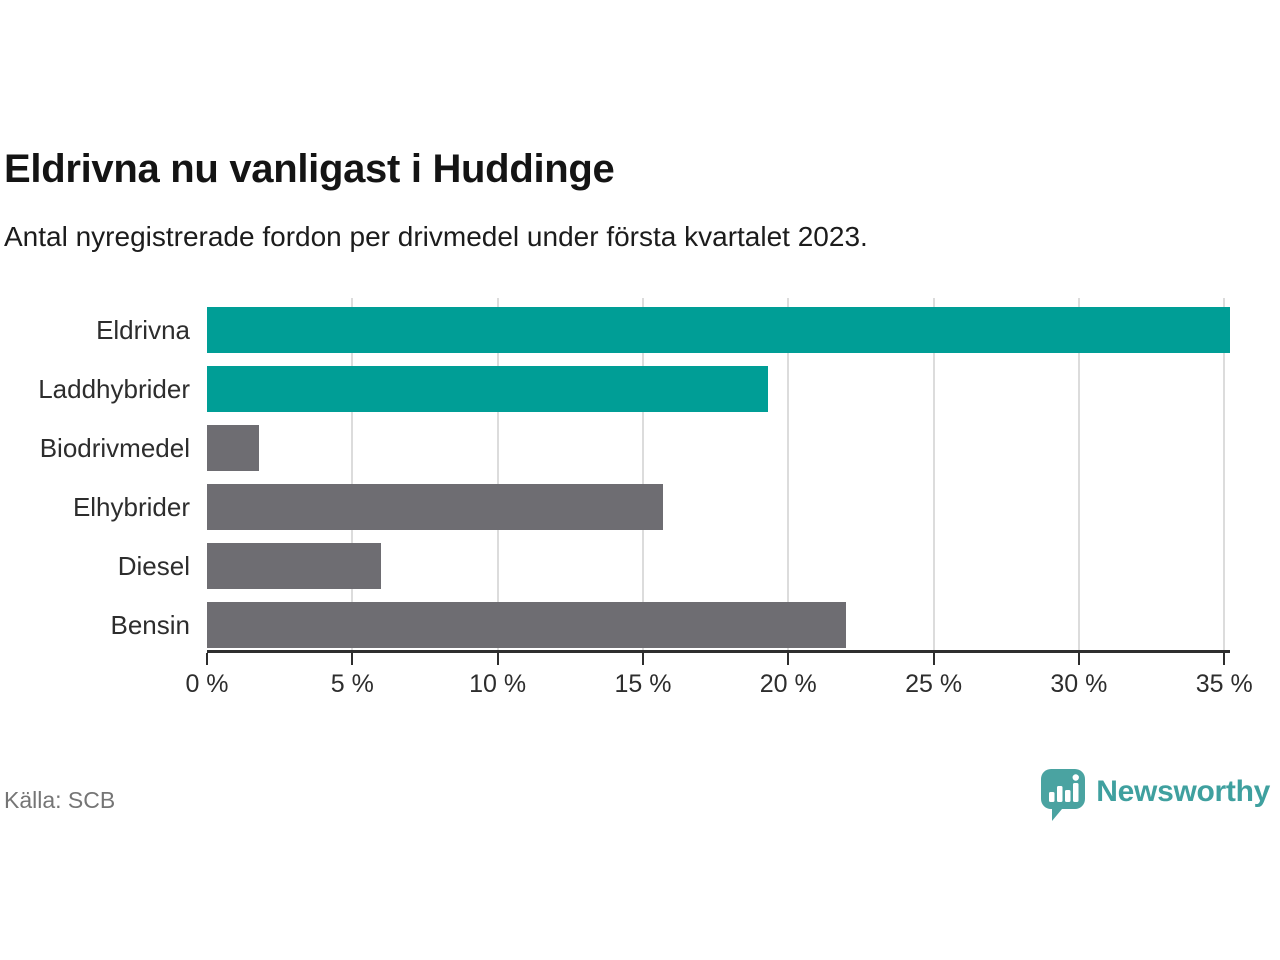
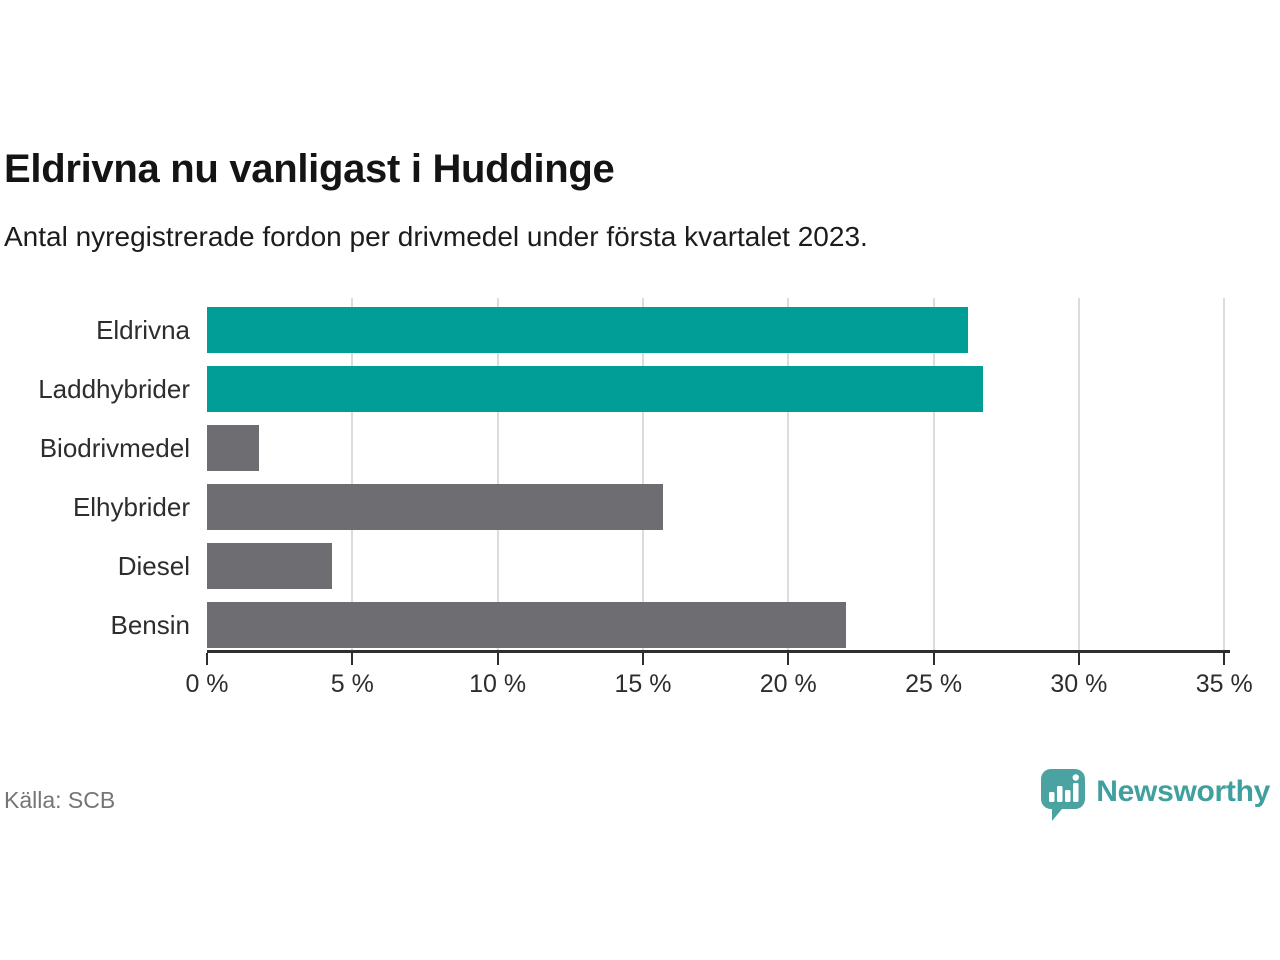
Eldrivna: 35.2% -> 26.2%
Laddhybrider: 19.3% -> 26.7%
Diesel: 6.0% -> 4.3%
